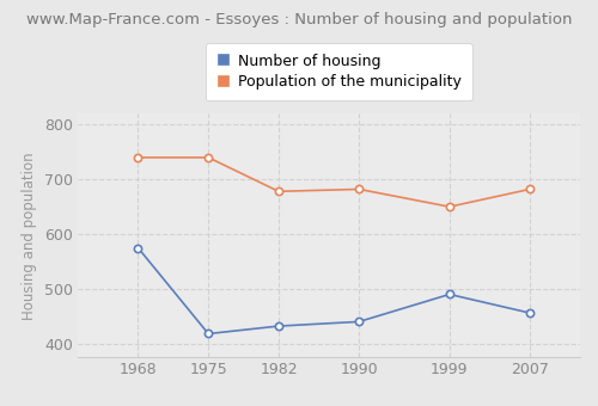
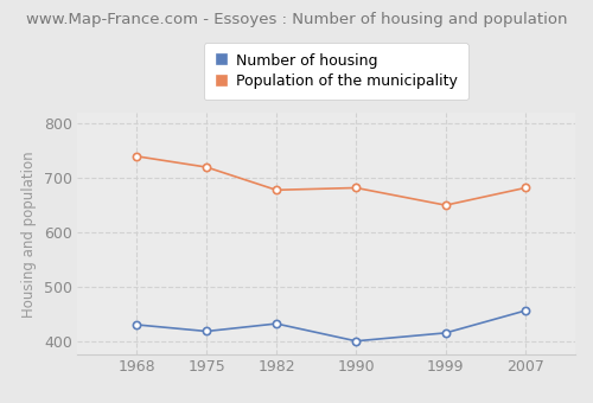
Number of housing/1968: 575 -> 430
Population of the municipality/1975: 740 -> 720
Number of housing/1990: 440 -> 400
Number of housing/1999: 490 -> 415
